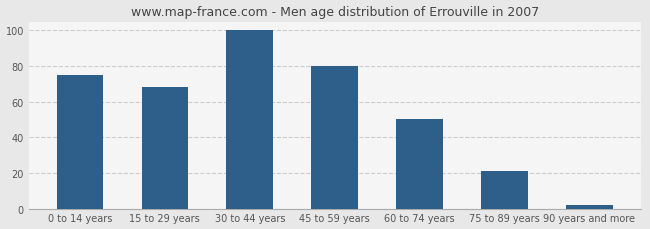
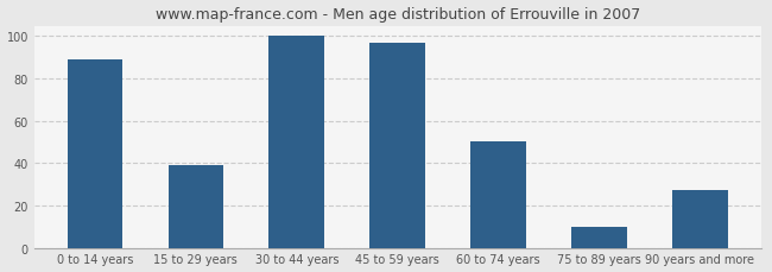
0 to 14 years: 75 -> 89
15 to 29 years: 68 -> 39
45 to 59 years: 80 -> 97
75 to 89 years: 21 -> 10
90 years and more: 2 -> 27
